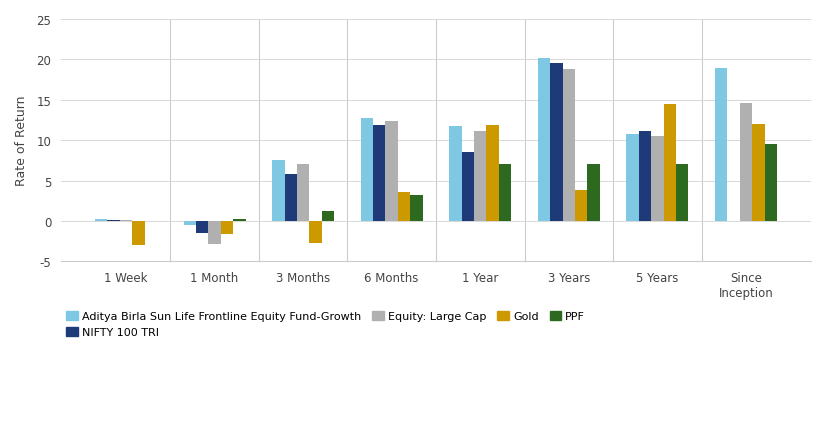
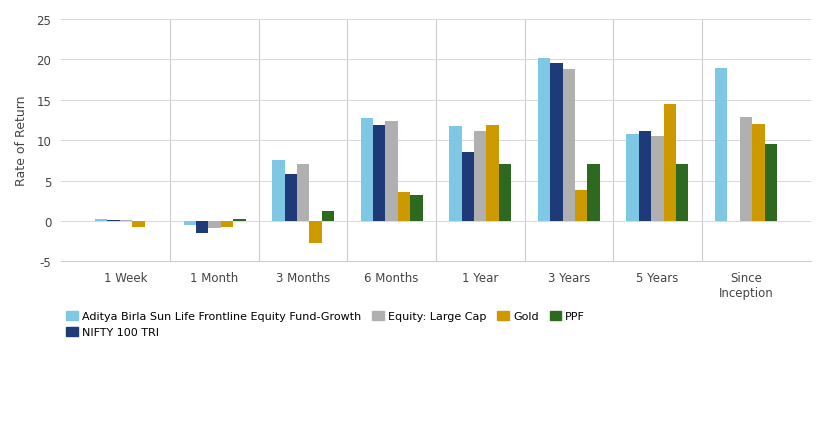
Gold/1 Week: -3.0 -> -0.7
Equity: Large Cap/1 Month: -2.8 -> -0.8
Gold/1 Month: -1.6 -> -0.7
Equity: Large Cap/Since Inception: 14.6 -> 12.9
